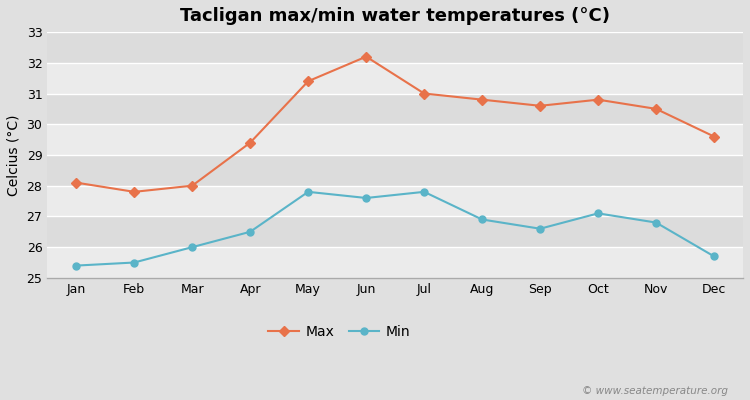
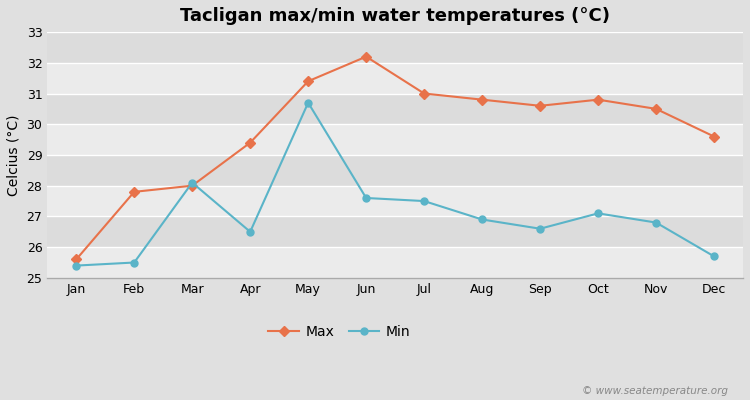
Max/Jan: 28.1 -> 25.6
Min/Mar: 26.0 -> 28.1
Min/May: 27.8 -> 30.7
Min/Jul: 27.8 -> 27.5
